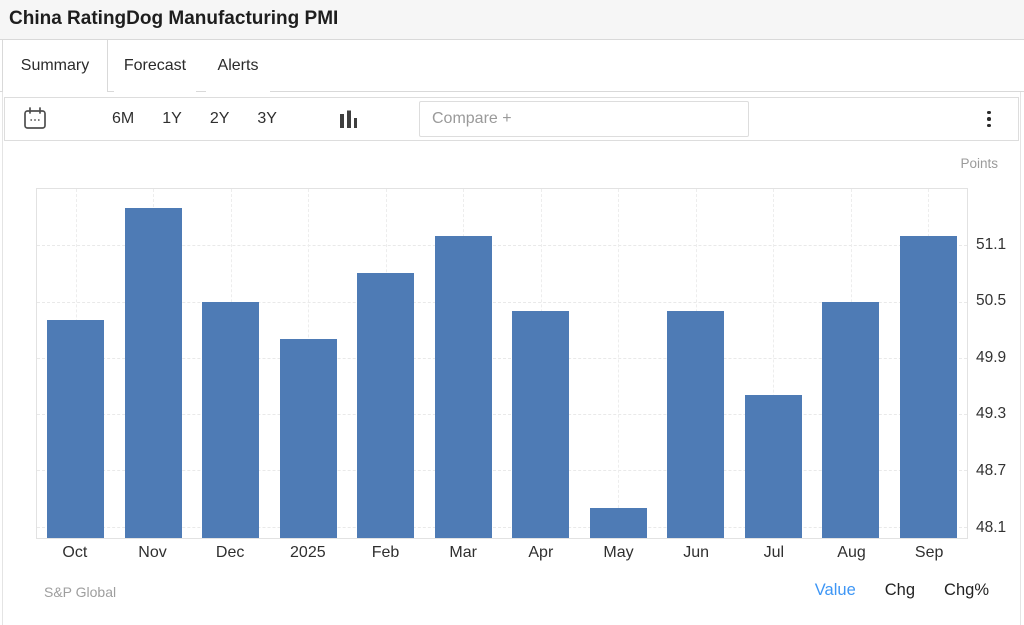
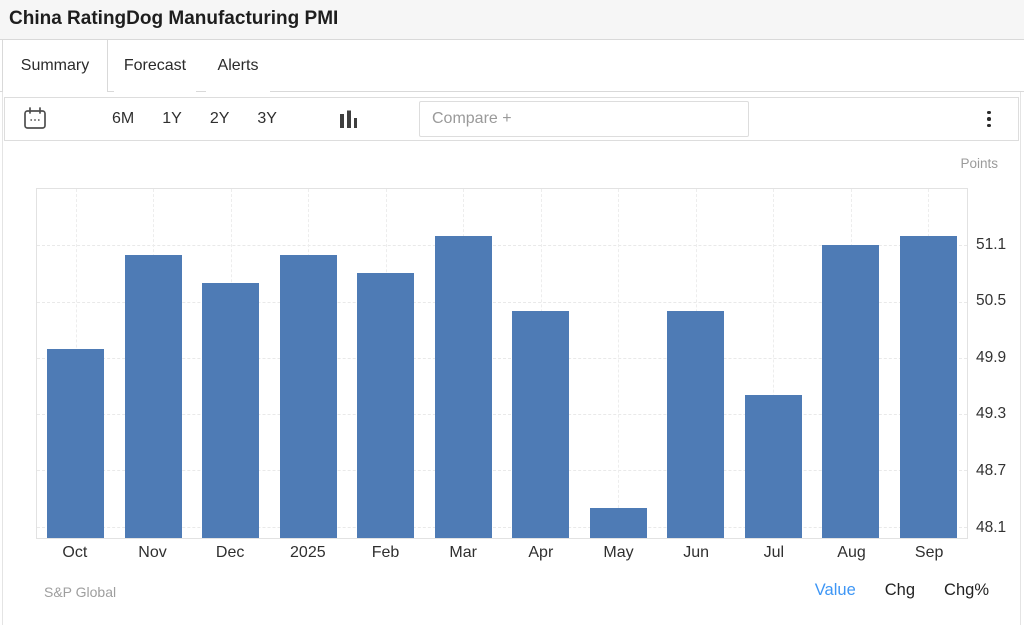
Oct: 50.3 -> 50.0
Nov: 51.5 -> 51.0
Dec: 50.5 -> 50.7
2025: 50.1 -> 51.0
Aug: 50.5 -> 51.1
